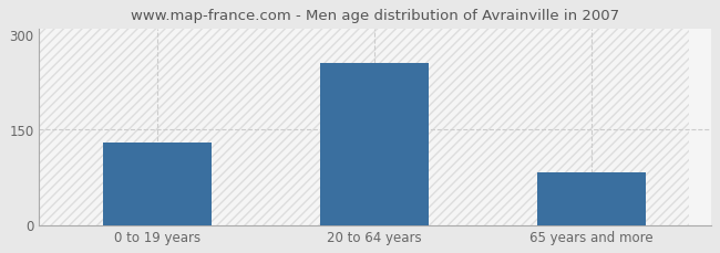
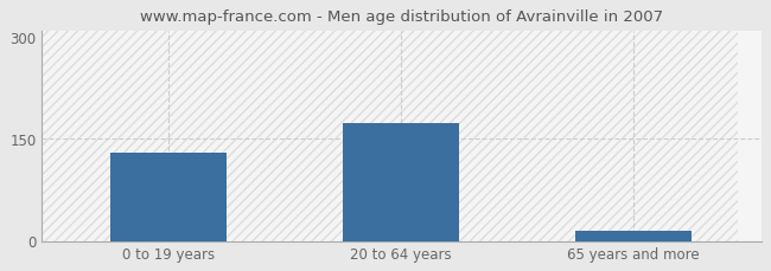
20 to 64 years: 256 -> 173
65 years and more: 82 -> 15
